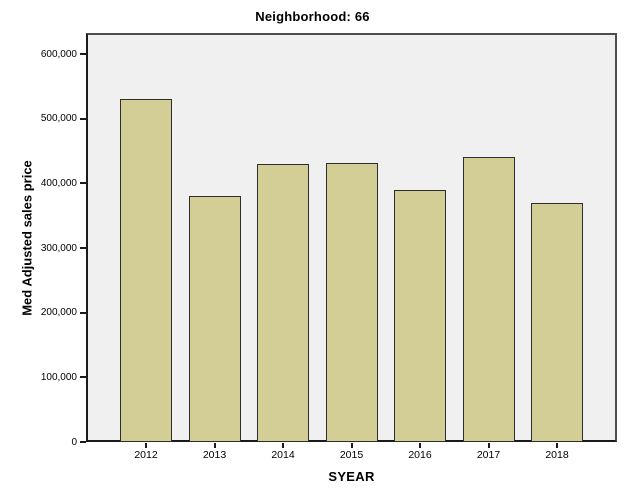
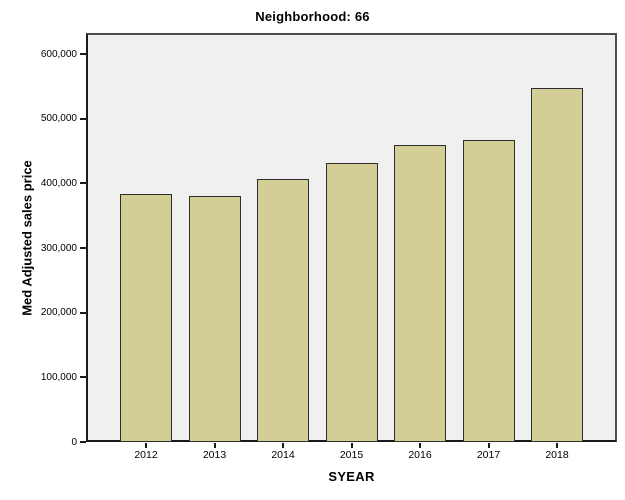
2012: 530000 -> 380000
2014: 430000 -> 410000
2016: 390000 -> 460000
2017: 440000 -> 470000
2018: 370000 -> 550000
